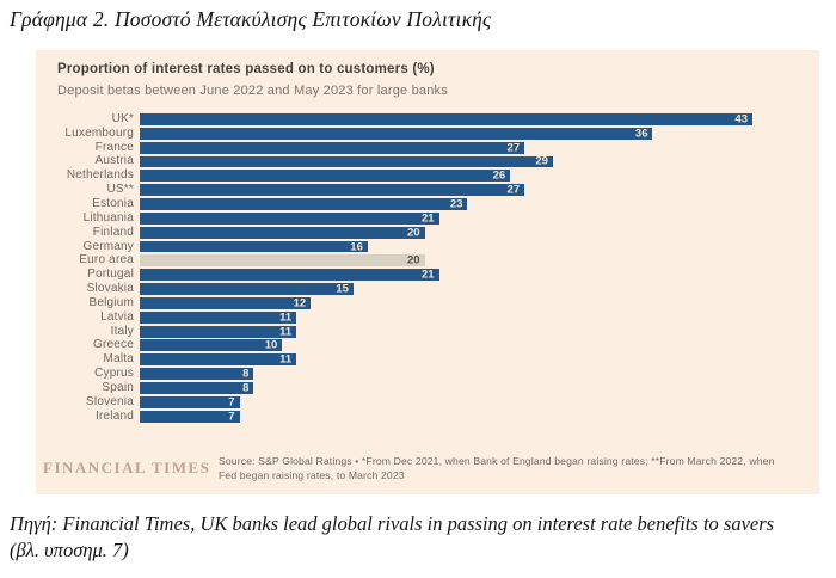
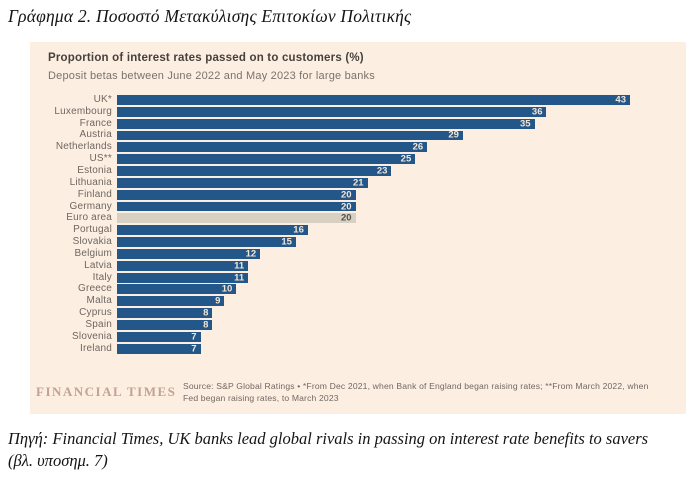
France: 27 -> 35
US**: 27 -> 25
Germany: 16 -> 20
Portugal: 21 -> 16
Malta: 11 -> 9
